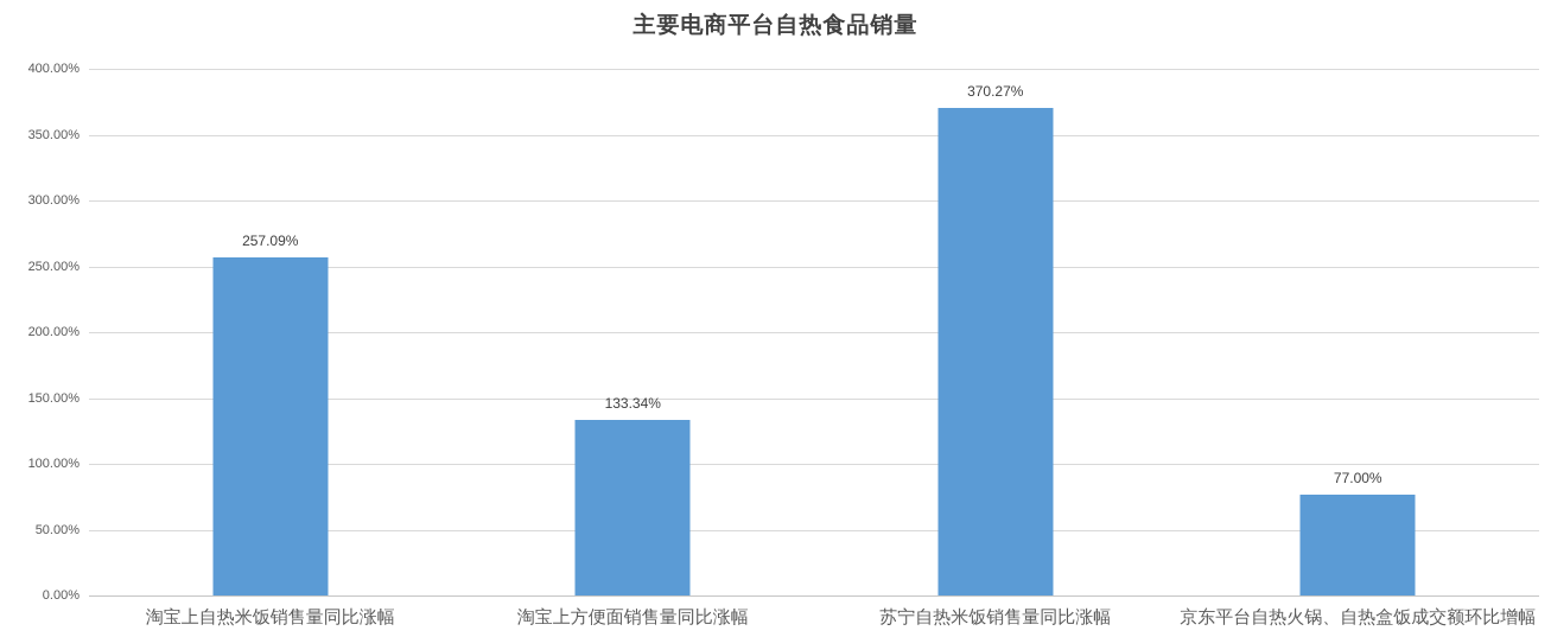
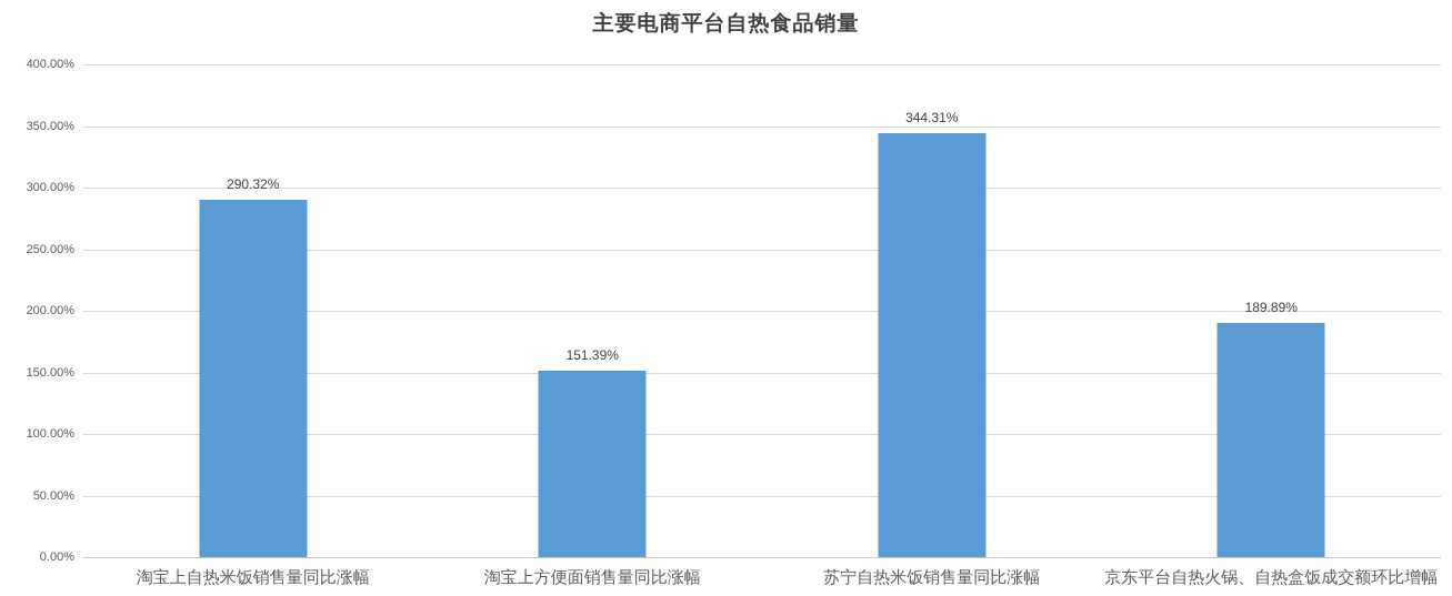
淘宝上自热米饭销售量同比涨幅: 257.09% -> 290.32%
淘宝上方便面销售量同比涨幅: 133.34% -> 151.39%
苏宁自热米饭销售量同比涨幅: 370.27% -> 344.31%
京东平台自热火锅、自热盒饭成交额环比增幅: 77.00% -> 189.89%
